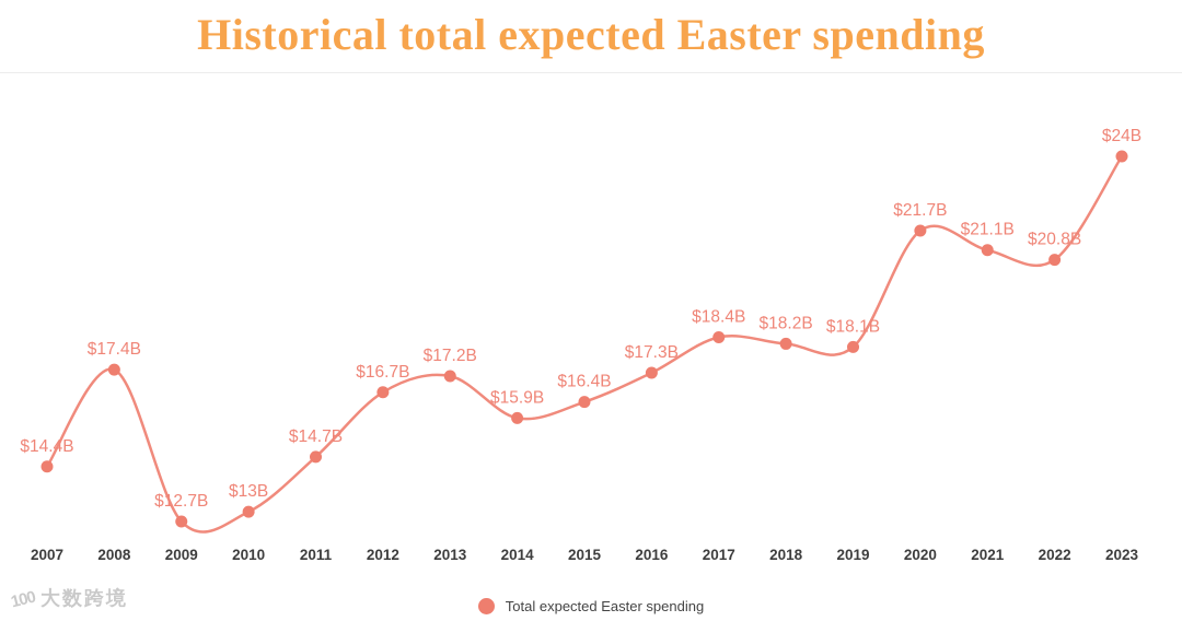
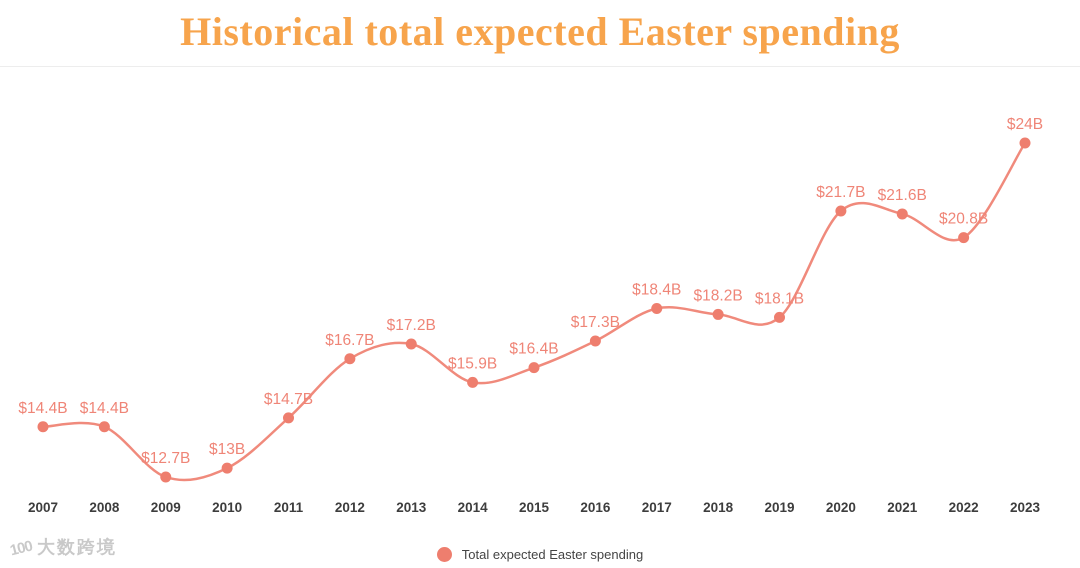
2008: $17.4B -> $14.4B
2021: $21.1B -> $21.6B
